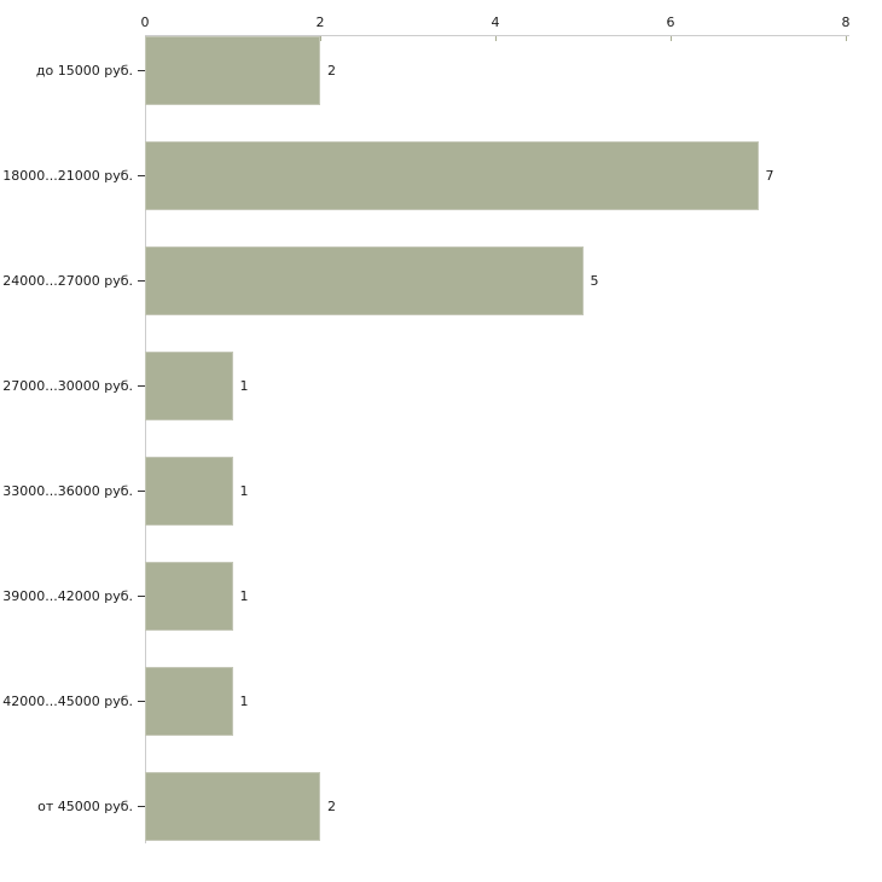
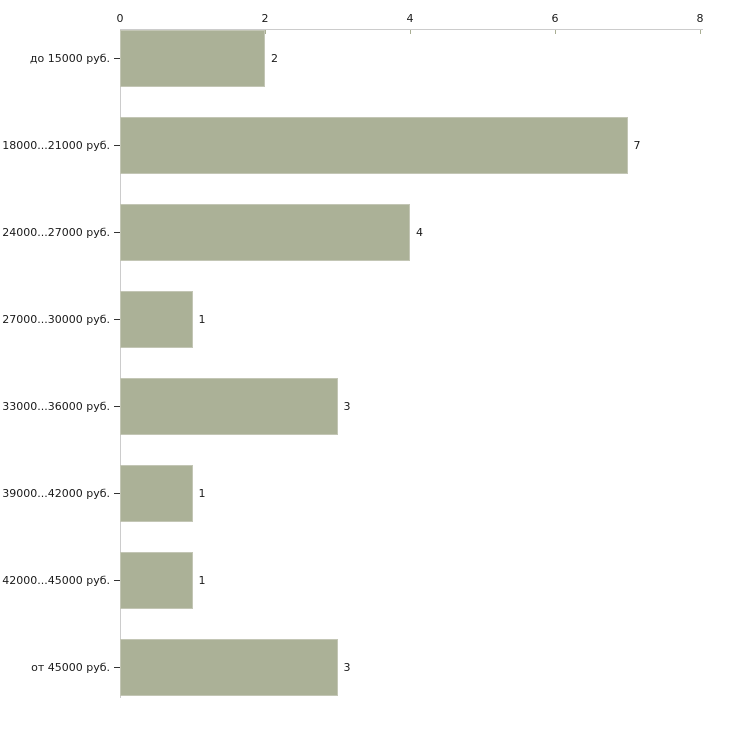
24000...27000 руб.: 5 -> 4
33000...36000 руб.: 1 -> 3
от 45000 руб.: 2 -> 3
